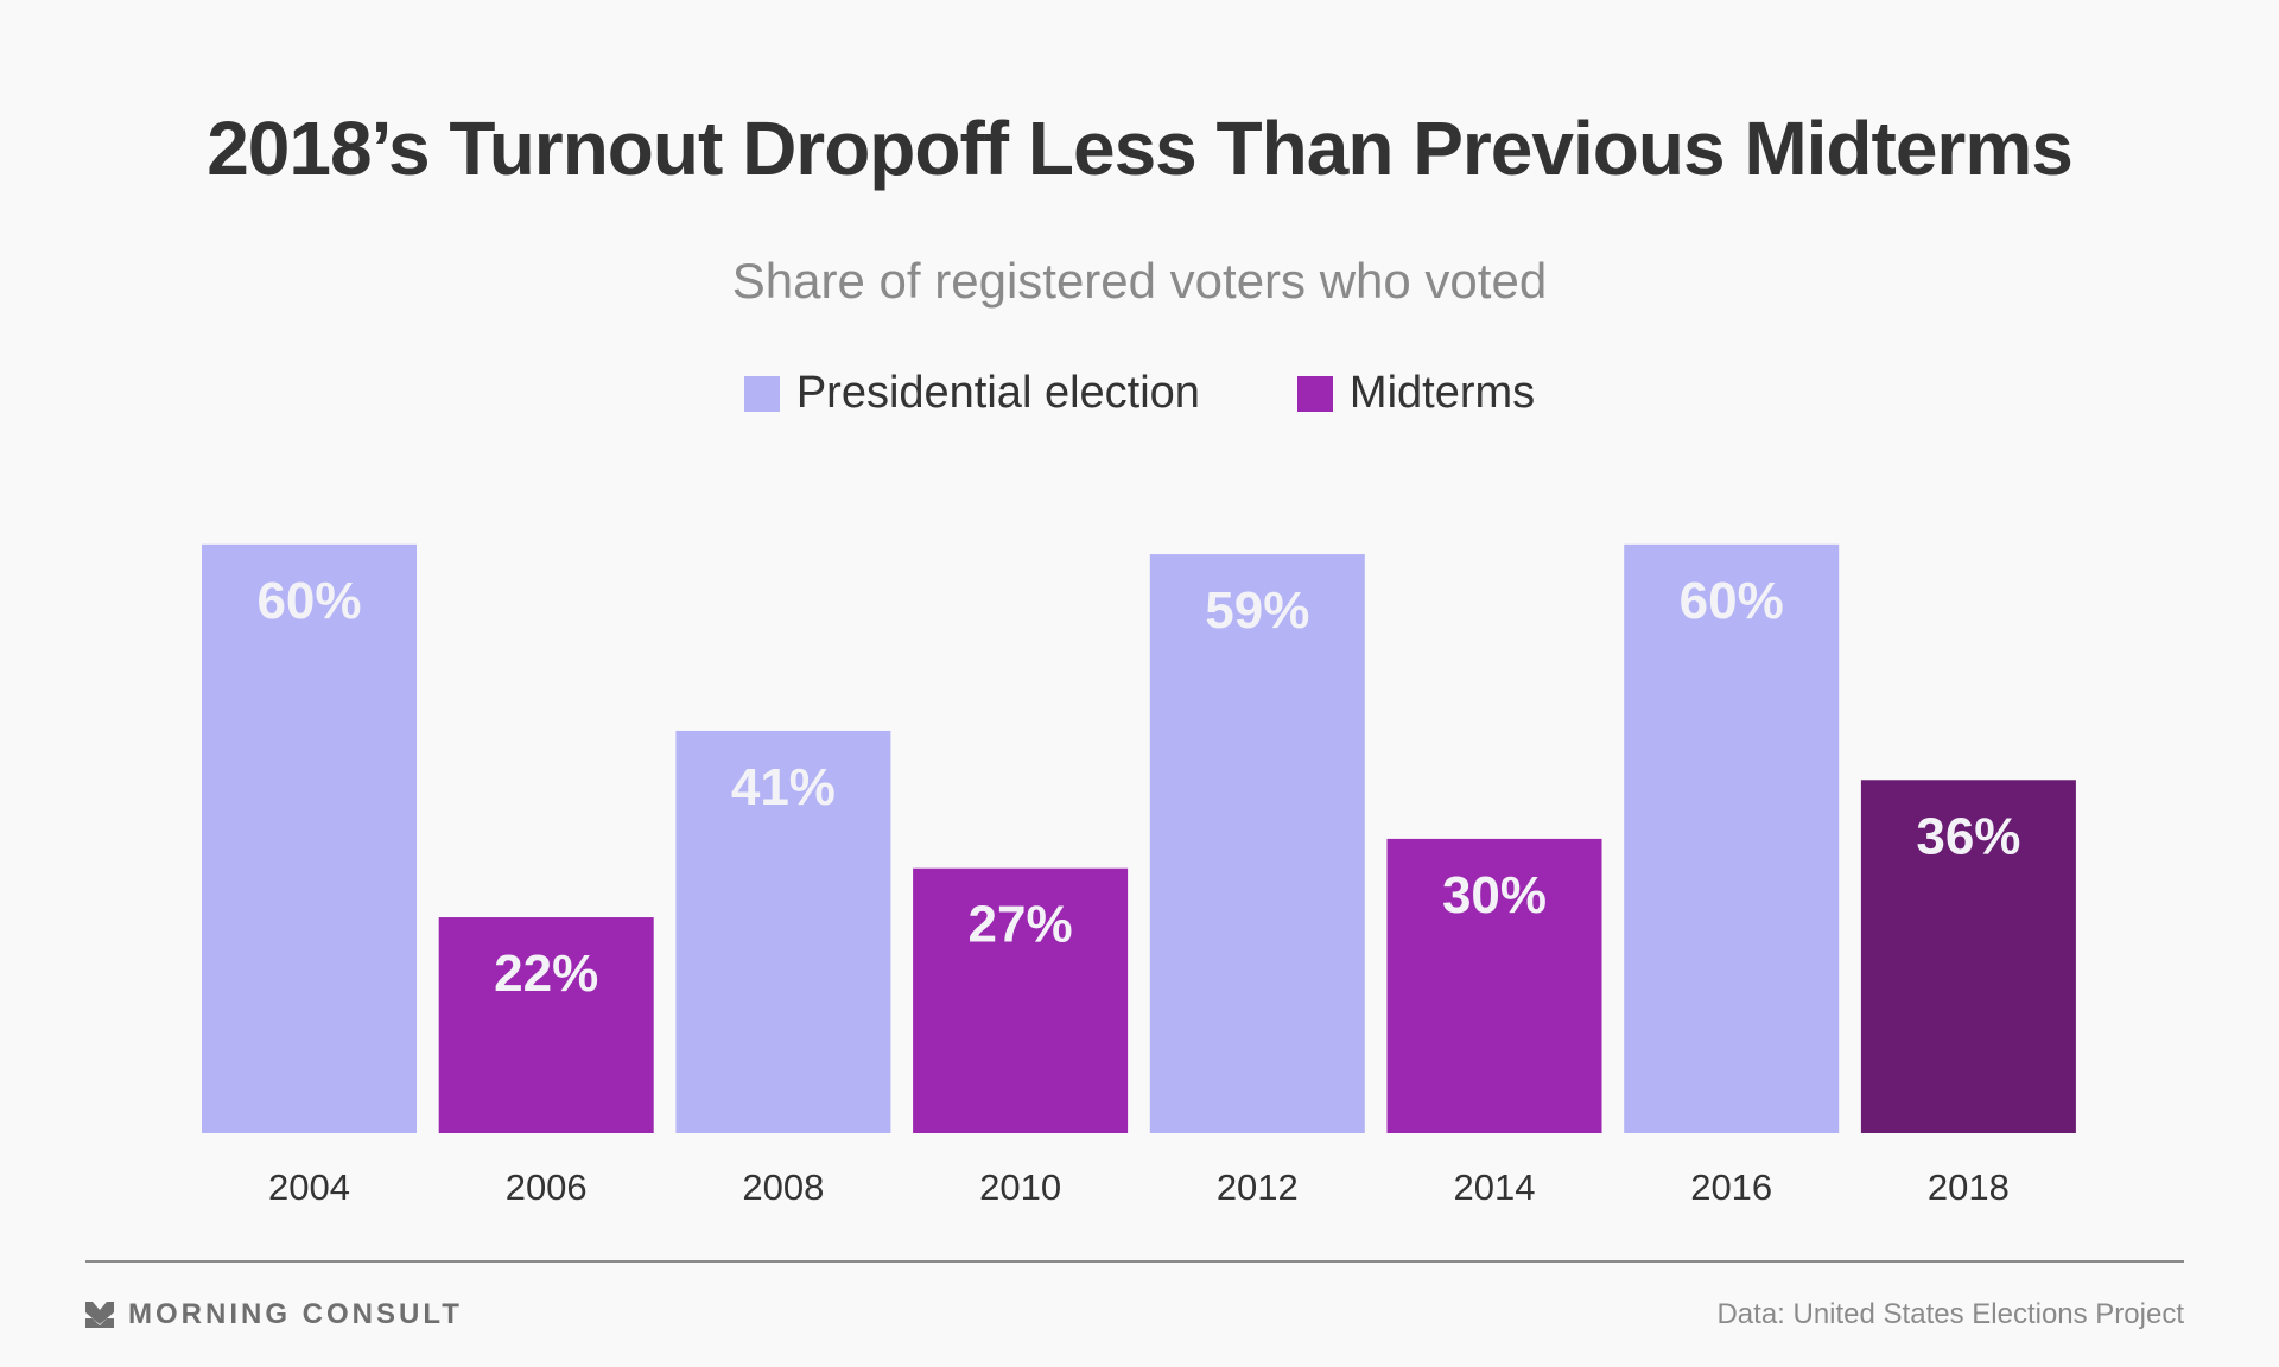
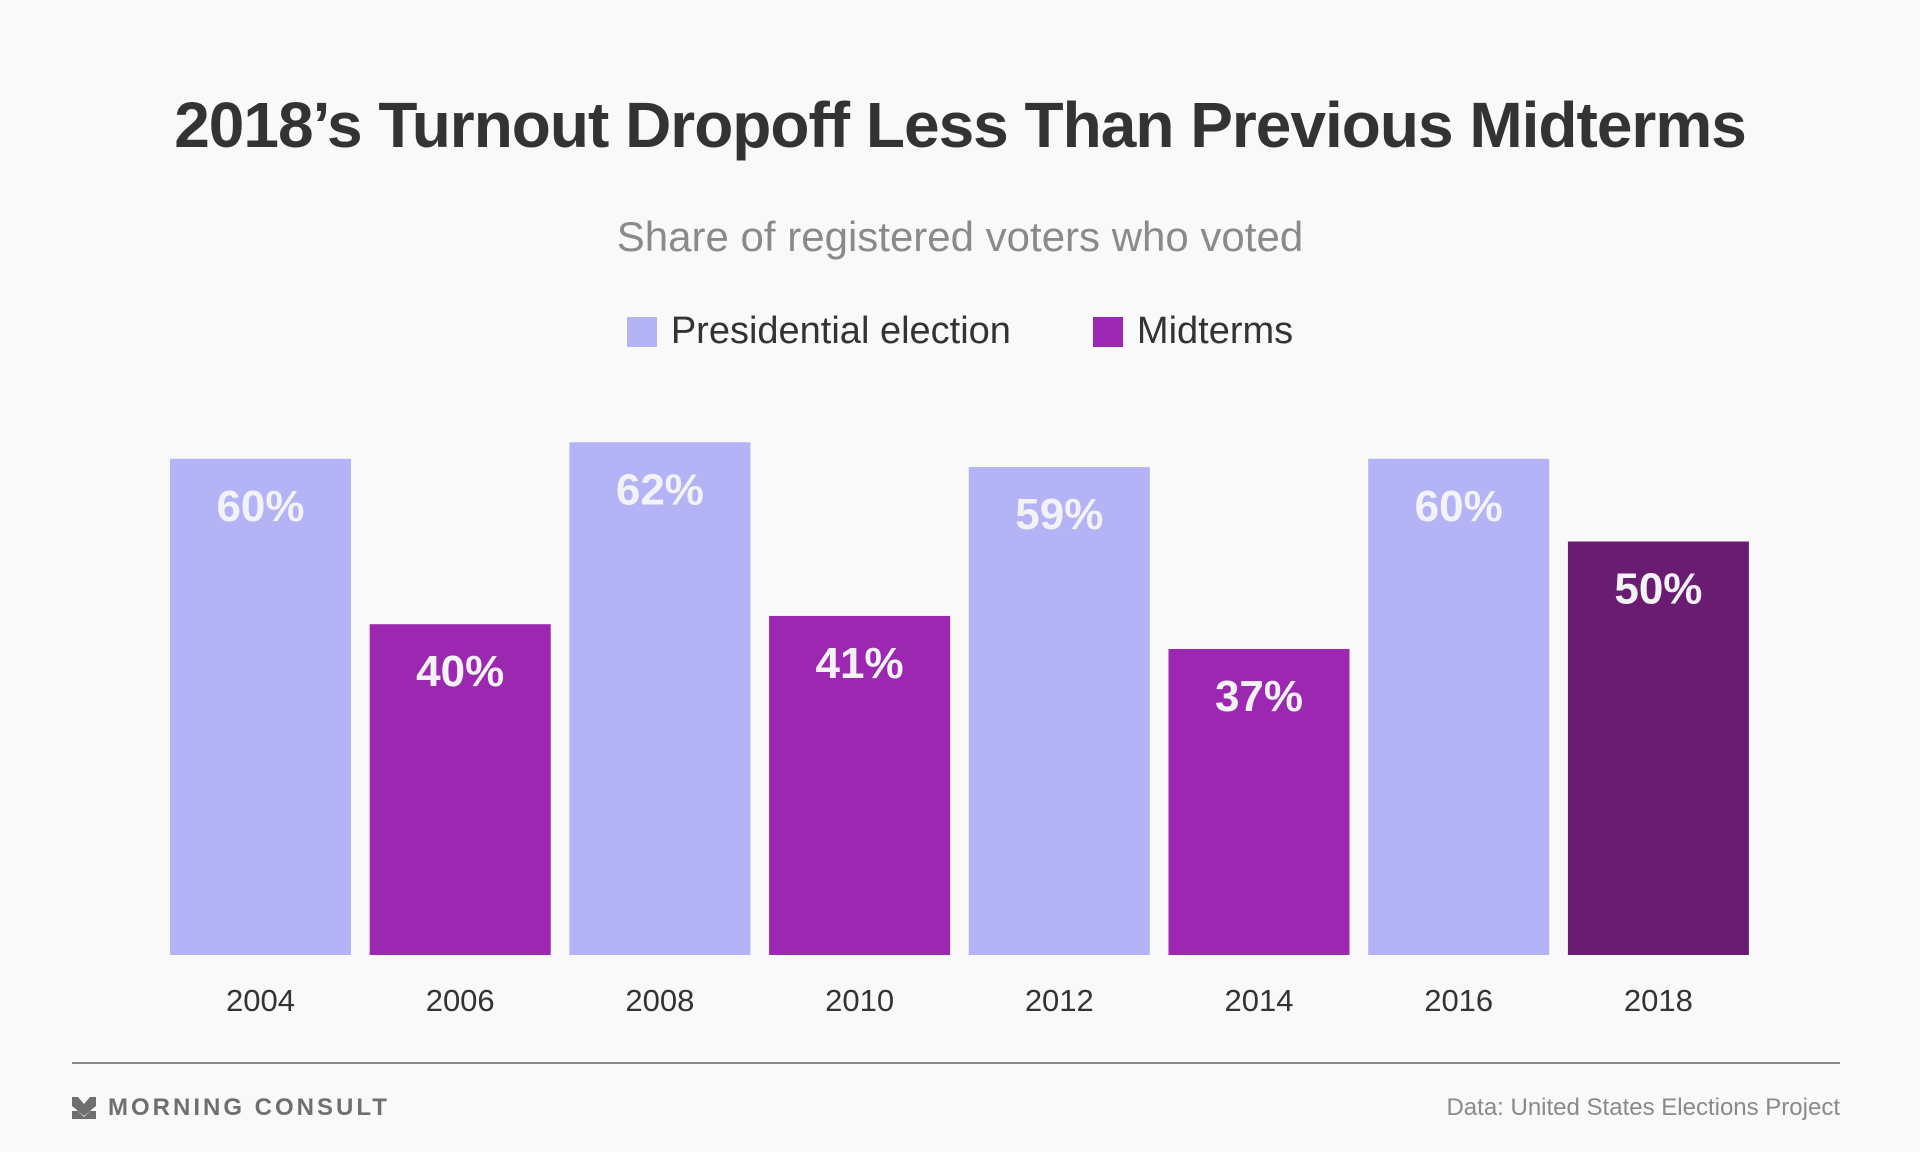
2006: 22% -> 40%
2008: 41% -> 62%
2010: 27% -> 41%
2014: 30% -> 37%
2018: 36% -> 50%
